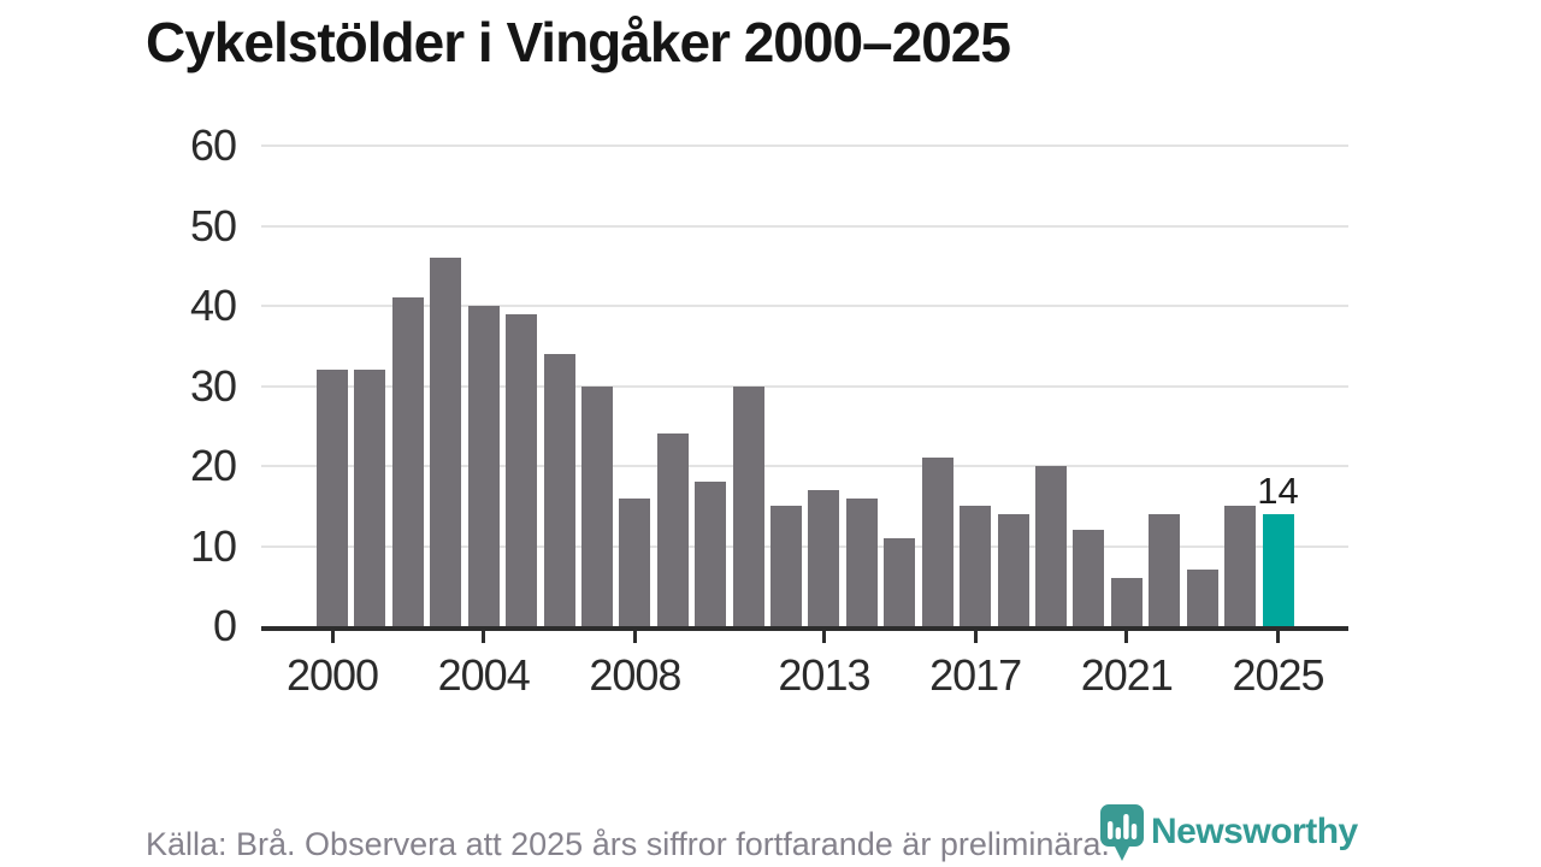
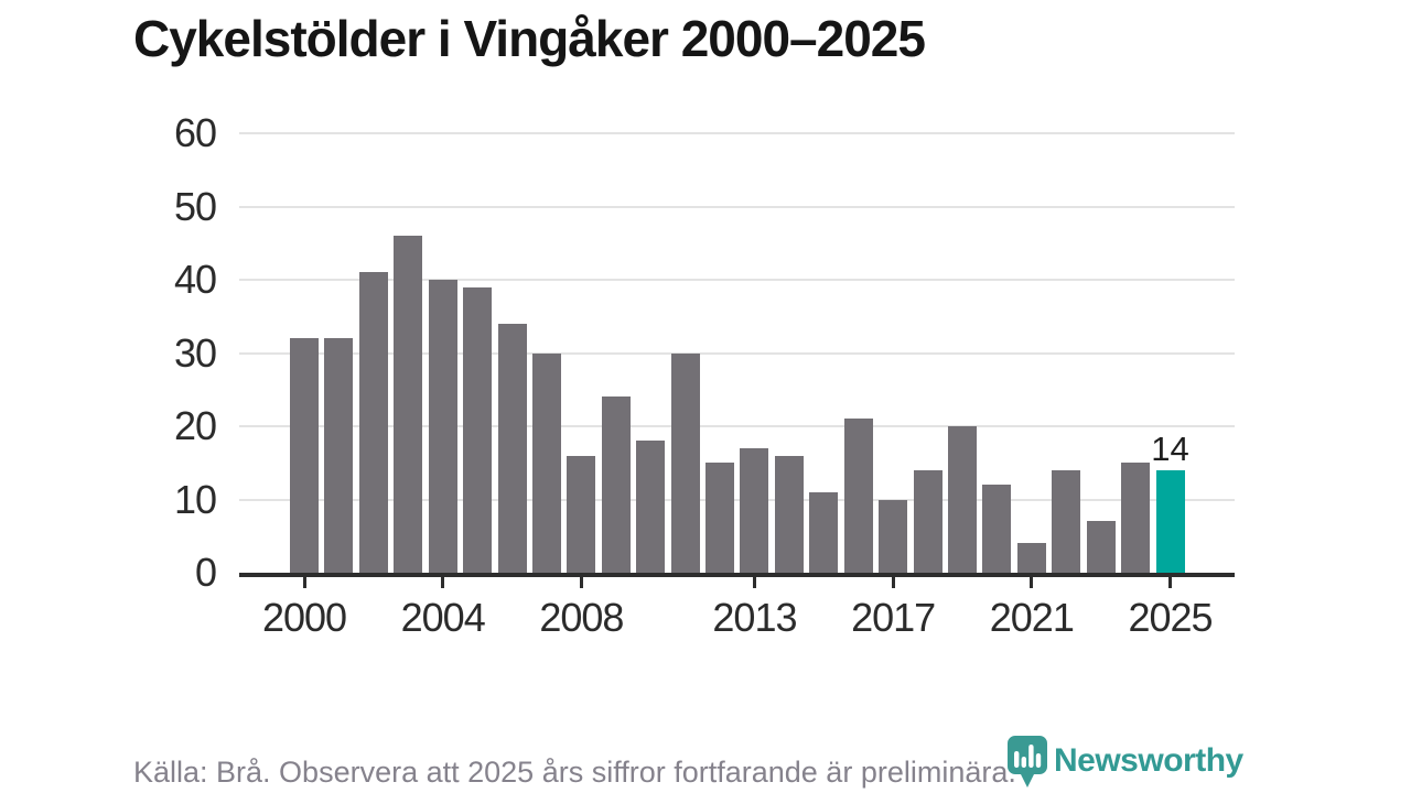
2017: 15 -> 10
2021: 6 -> 4
